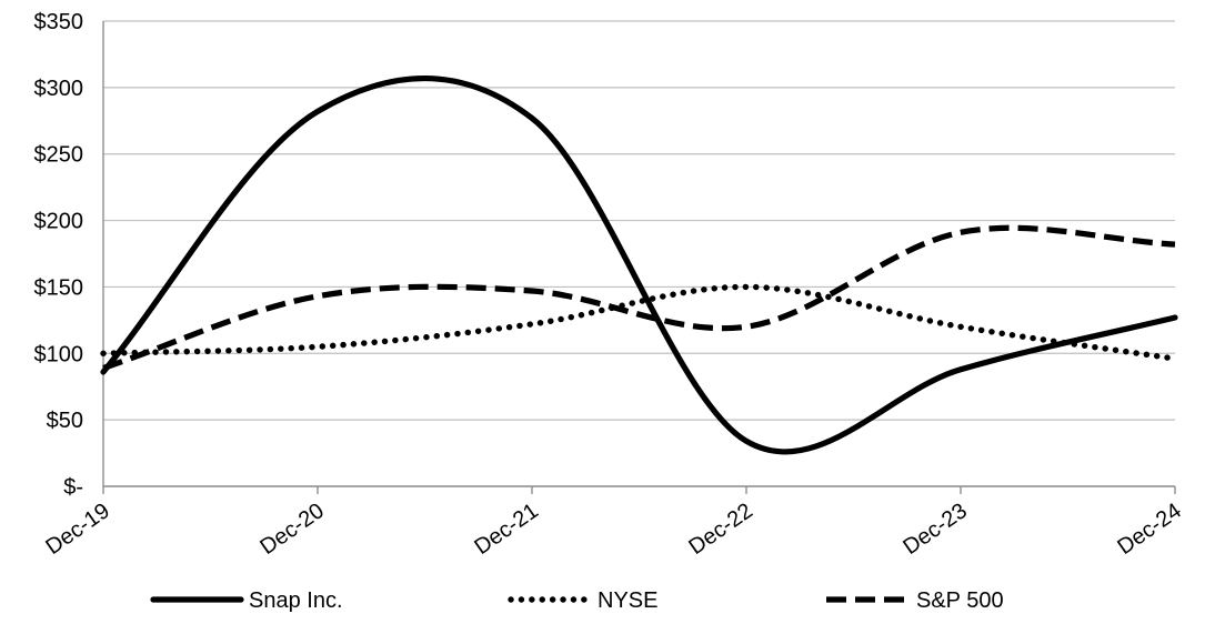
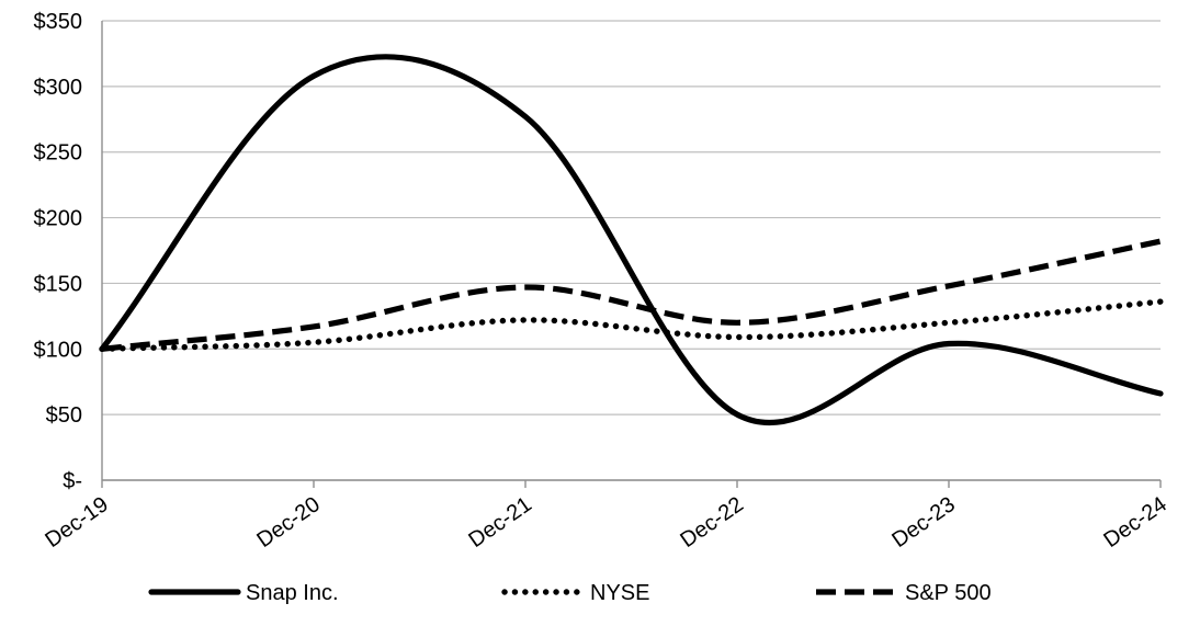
Snap Inc./Dec-19: $86 -> $100
S&P 500/Dec-19: $89 -> $100
Snap Inc./Dec-20: $282 -> $308
S&P 500/Dec-20: $143 -> $117
Snap Inc./Dec-22: $34 -> $50
NYSE/Dec-22: $150 -> $109
Snap Inc./Dec-23: $88 -> $104
S&P 500/Dec-23: $191 -> $148
Snap Inc./Dec-24: $127 -> $66
NYSE/Dec-24: $96 -> $136
